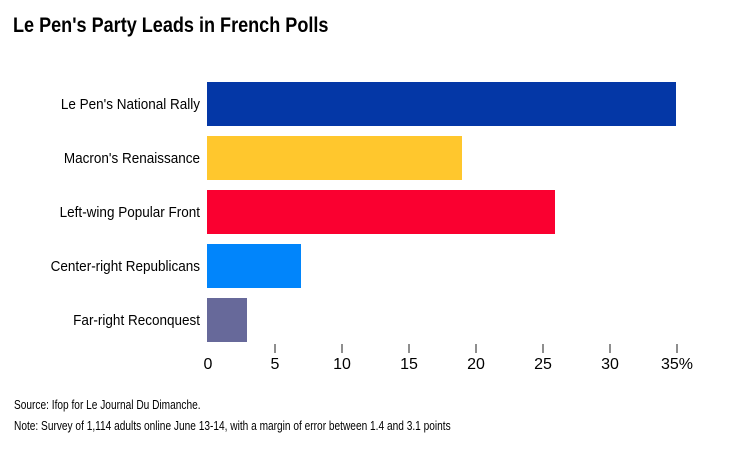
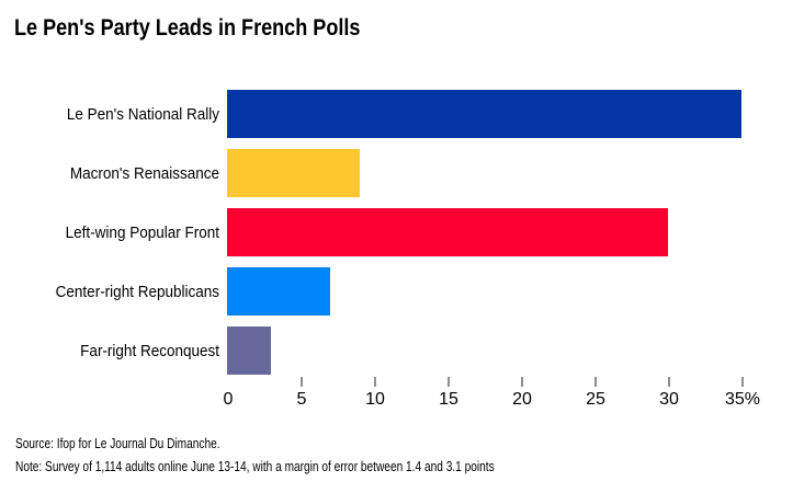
Macron's Renaissance: 19% -> 9%
Left-wing Popular Front: 26% -> 30%
